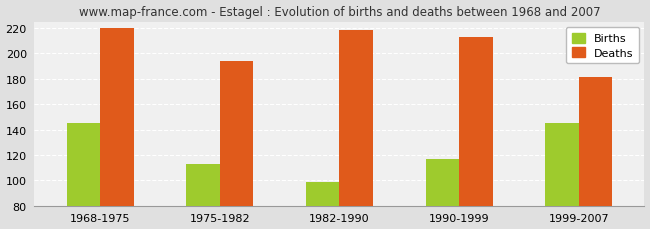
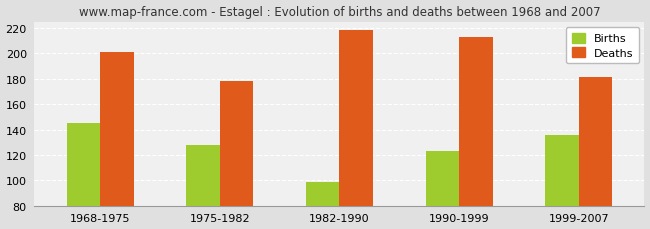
Deaths/1968-1975: 220 -> 201
Births/1975-1982: 113 -> 128
Deaths/1975-1982: 194 -> 178
Births/1990-1999: 117 -> 123
Births/1999-2007: 145 -> 136
